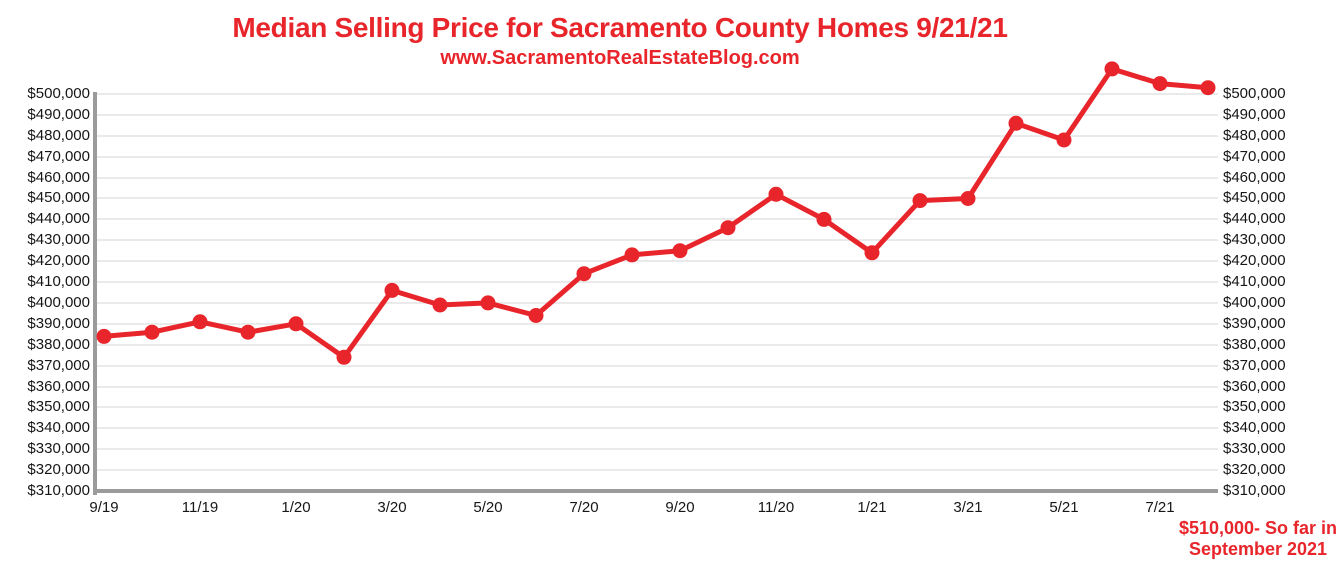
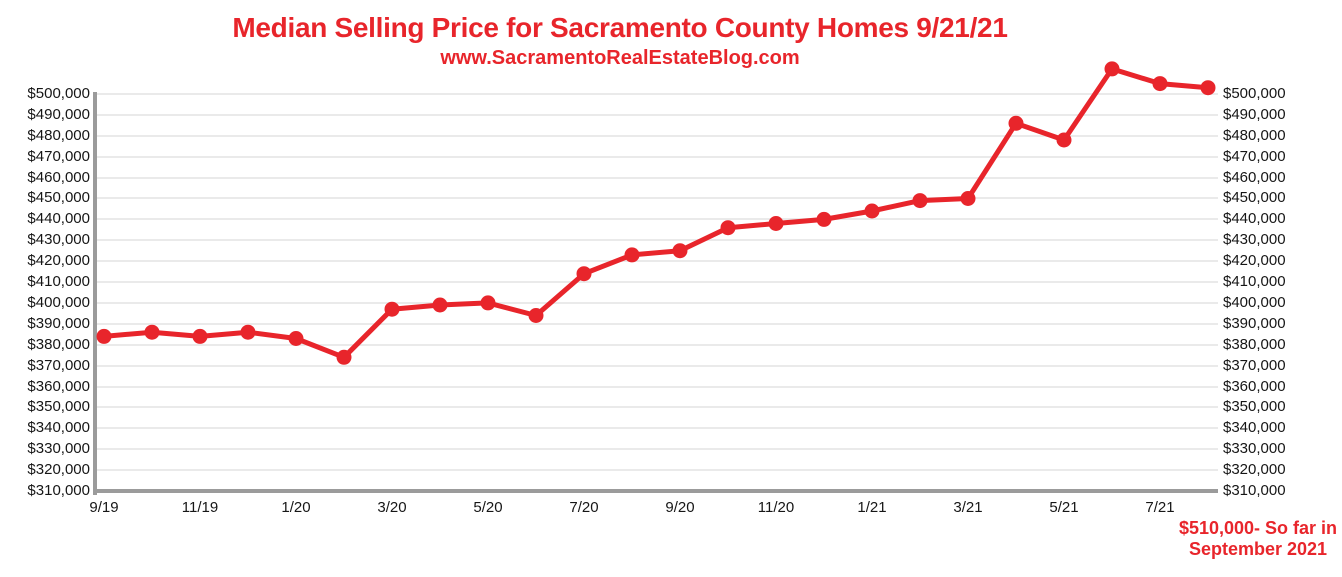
11/19: $391000 -> $384000
1/20: $390000 -> $383000
3/20: $406000 -> $397000
11/20: $452000 -> $438000
1/21: $424000 -> $444000
